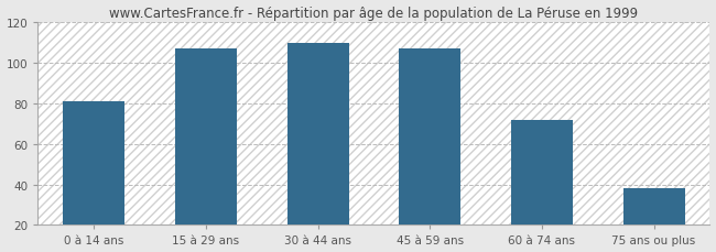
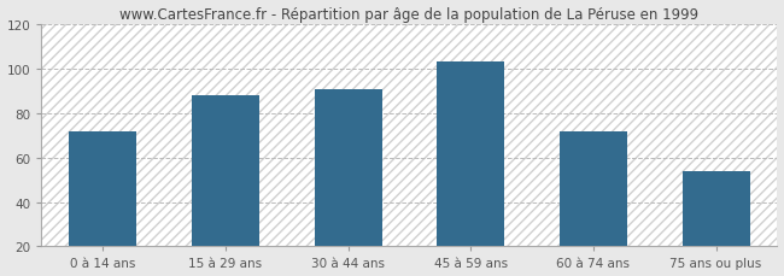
0 à 14 ans: 81 -> 72
15 à 29 ans: 107 -> 88
30 à 44 ans: 110 -> 91
45 à 59 ans: 107 -> 103
75 ans ou plus: 38 -> 54
